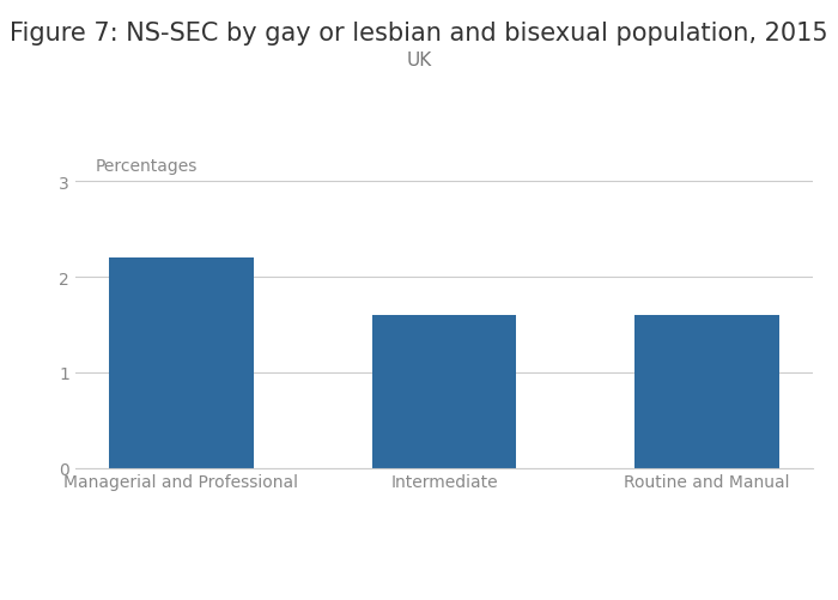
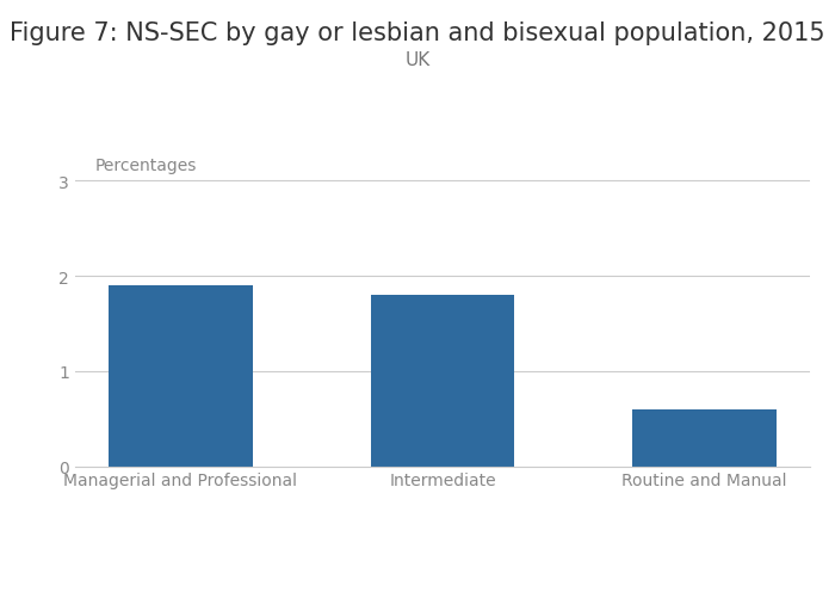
Managerial and Professional: 2.2 -> 1.9
Intermediate: 1.6 -> 1.8
Routine and Manual: 1.6 -> 0.6
